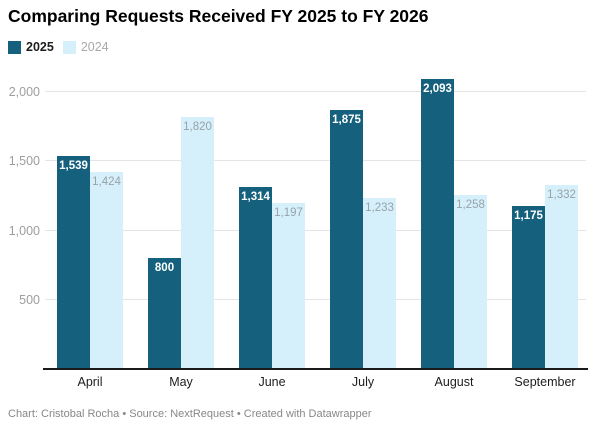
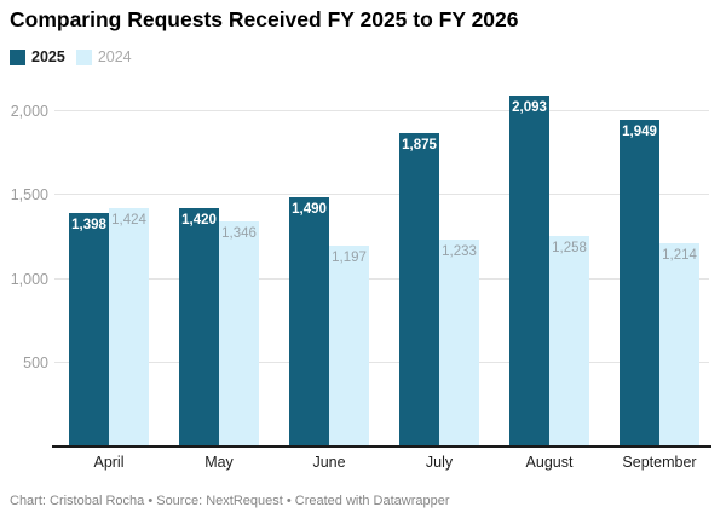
2025/April: 1,539 -> 1,398
2025/May: 800 -> 1,420
2024/May: 1,820 -> 1,346
2025/June: 1,314 -> 1,490
2025/September: 1,175 -> 1,949
2024/September: 1,332 -> 1,214
